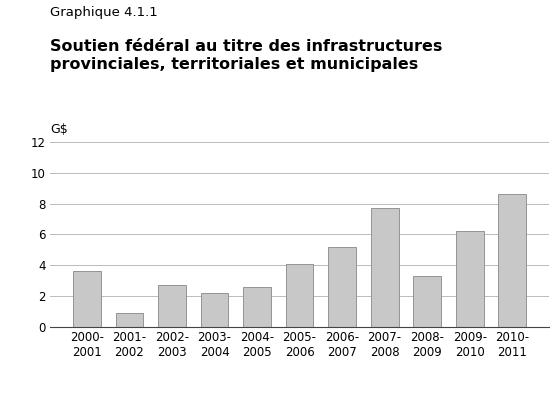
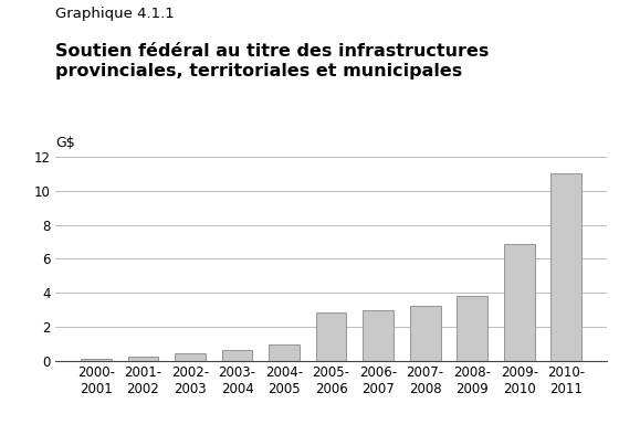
2000- 2001: 3.6 -> 0.1
2001- 2002: 0.9 -> 0.2
2002- 2003: 2.7 -> 0.5
2003- 2004: 2.2 -> 0.7
2004- 2005: 2.6 -> 0.9
2005- 2006: 4.1 -> 2.9
2006- 2007: 5.2 -> 3.0
2007- 2008: 7.7 -> 3.2
2008- 2009: 3.3 -> 3.9
2009- 2010: 6.2 -> 6.8
2010- 2011: 8.6 -> 11.0
